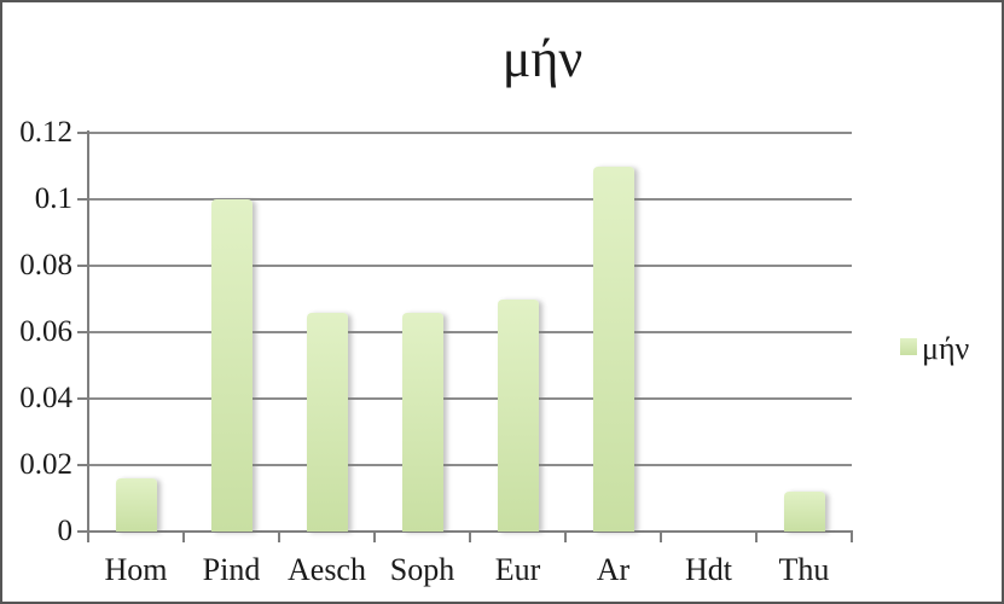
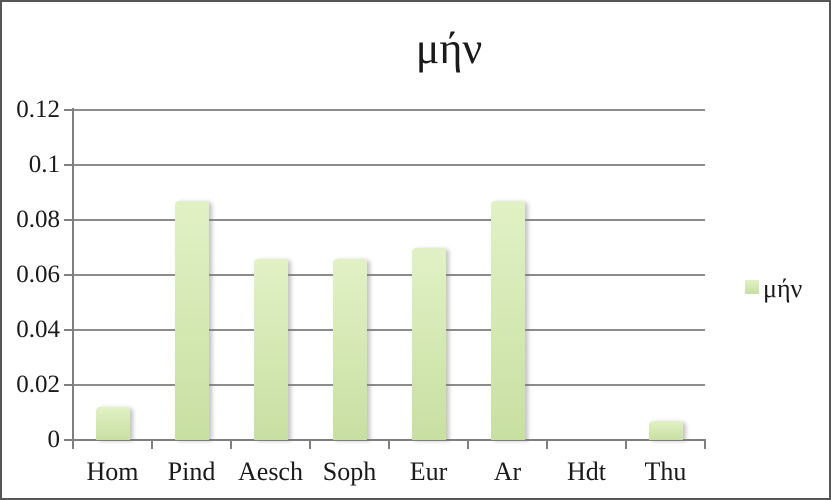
Hom: 0.016 -> 0.012
Pind: 0.100 -> 0.087
Ar: 0.110 -> 0.087
Thu: 0.012 -> 0.007
